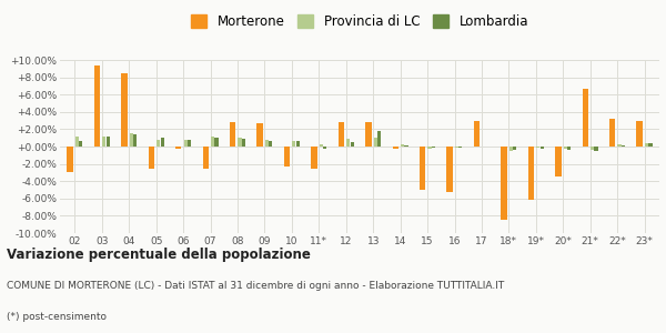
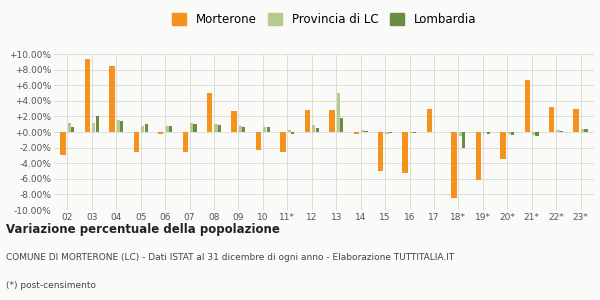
Lombardia/03: 1.1% -> 2.0%
Morterone/08: 2.8% -> 5.0%
Provincia di LC/13: 1.0% -> 5.0%
Lombardia/18*: -0.4% -> -2.0%
